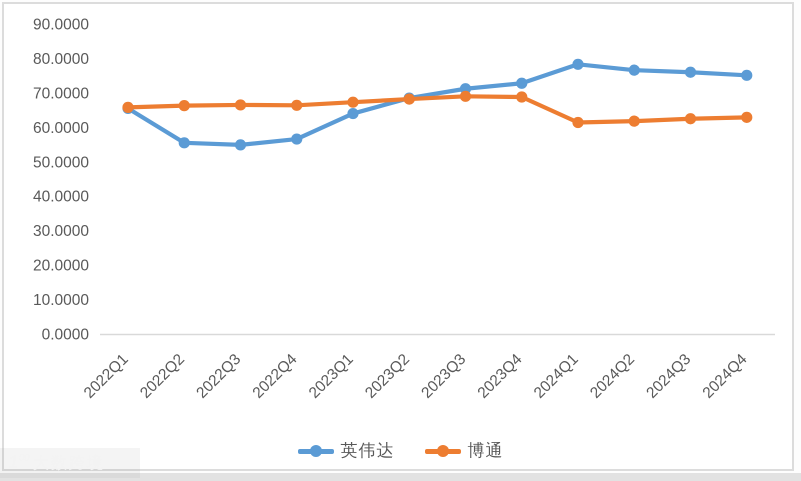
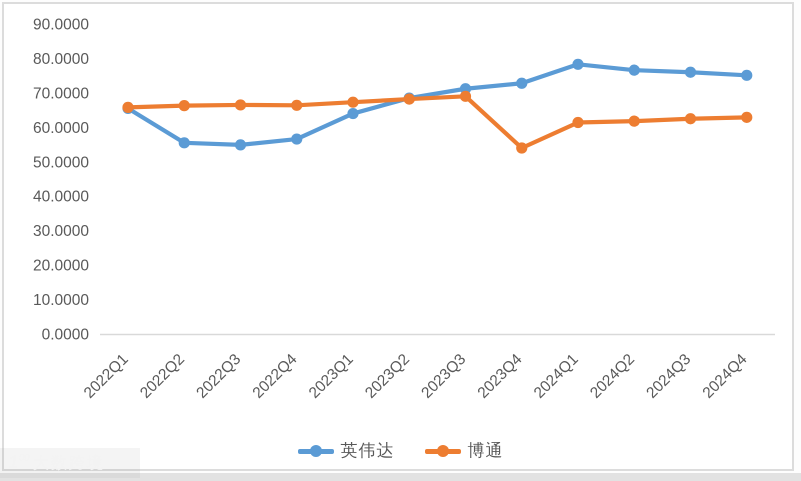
博通/2023Q4: 69 -> 54
